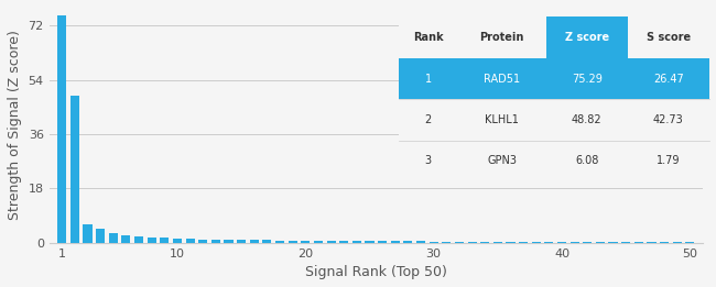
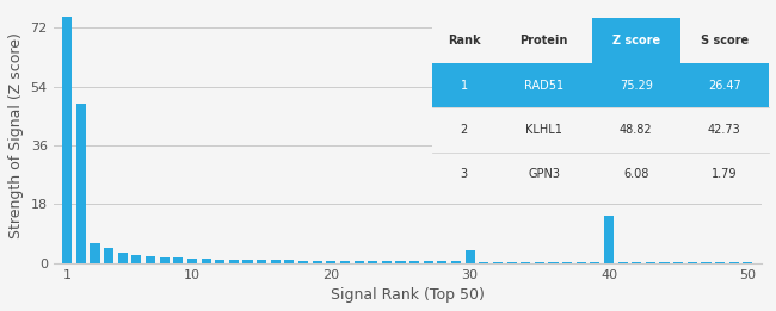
30: 0.4 -> 4.0
40: 0.2 -> 14.5
